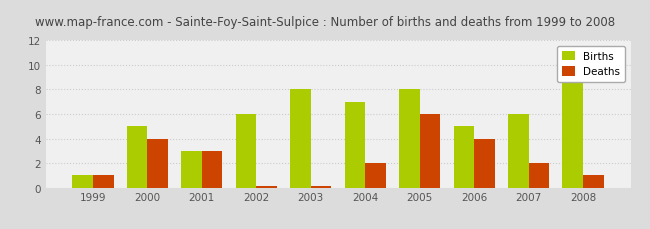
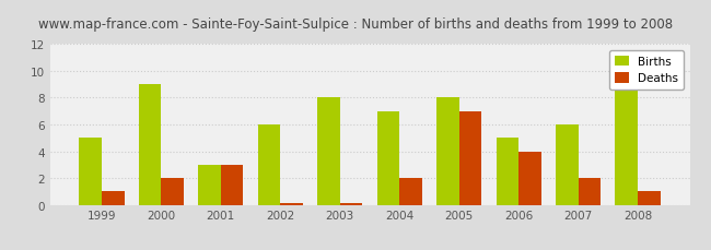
Births/1999: 1 -> 5
Births/2000: 5 -> 9
Deaths/2000: 4.0 -> 2.0
Deaths/2005: 6.0 -> 7.0
